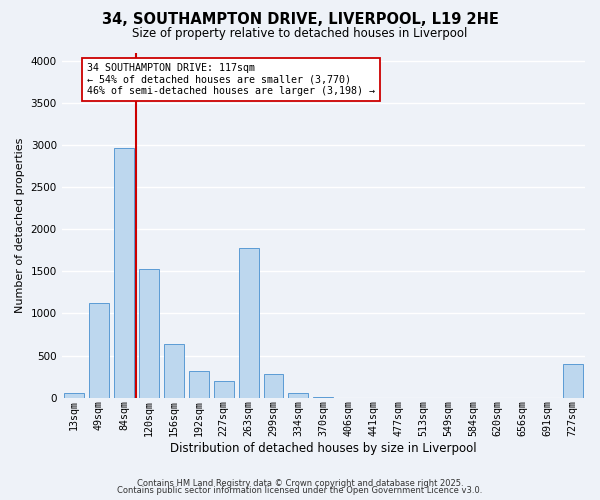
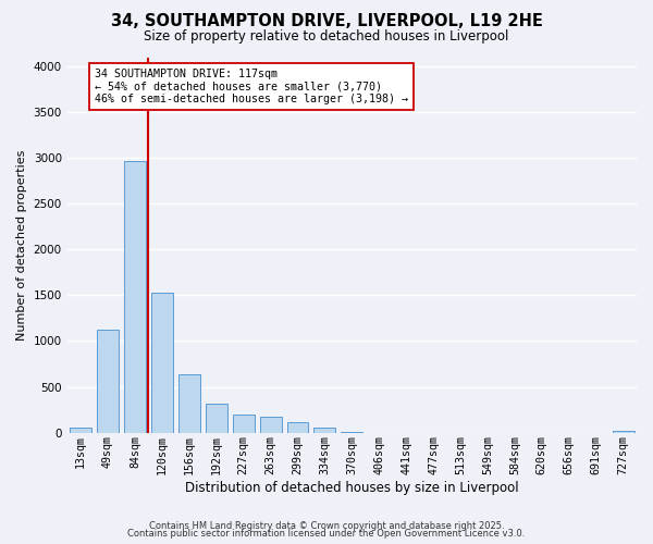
263sqm: 1780 -> 170
299sqm: 280 -> 110
727sqm: 400 -> 20
